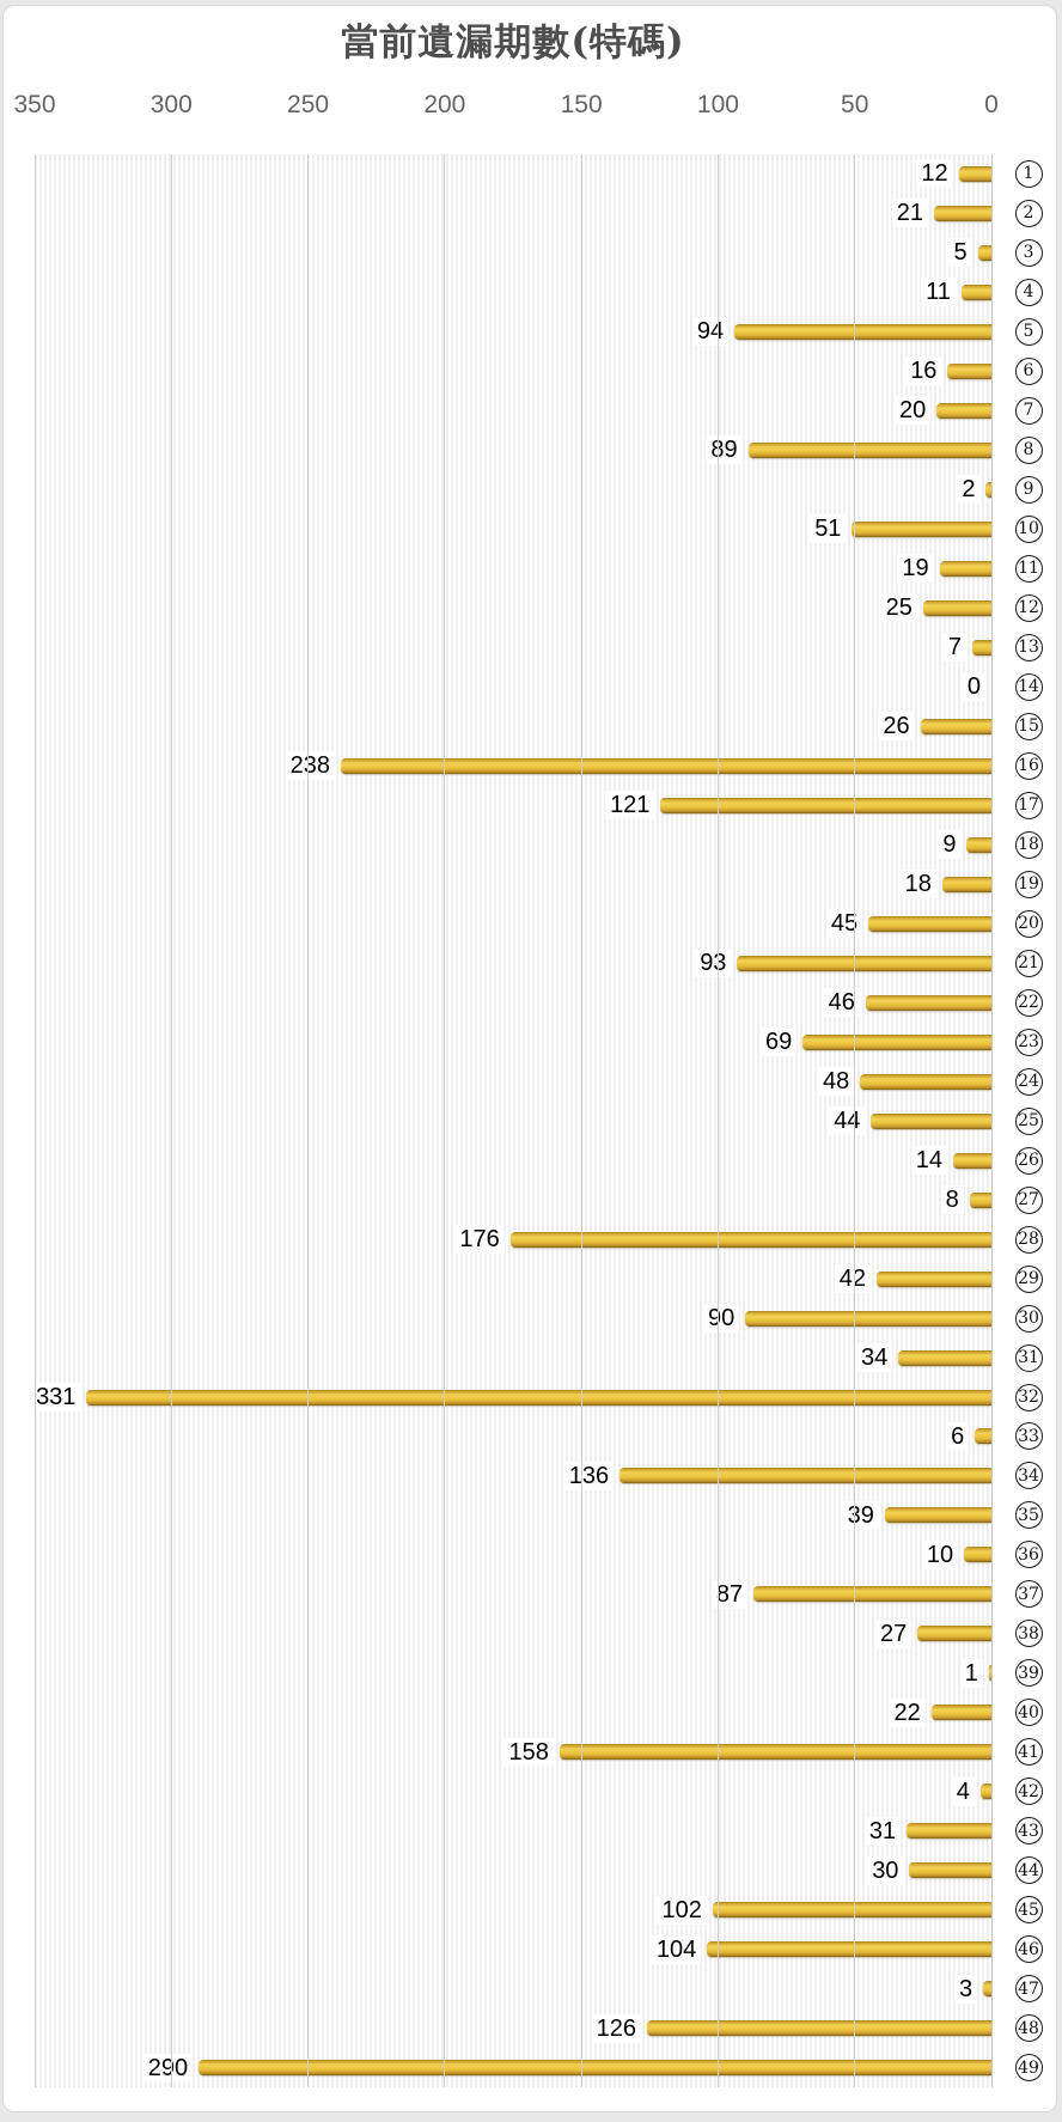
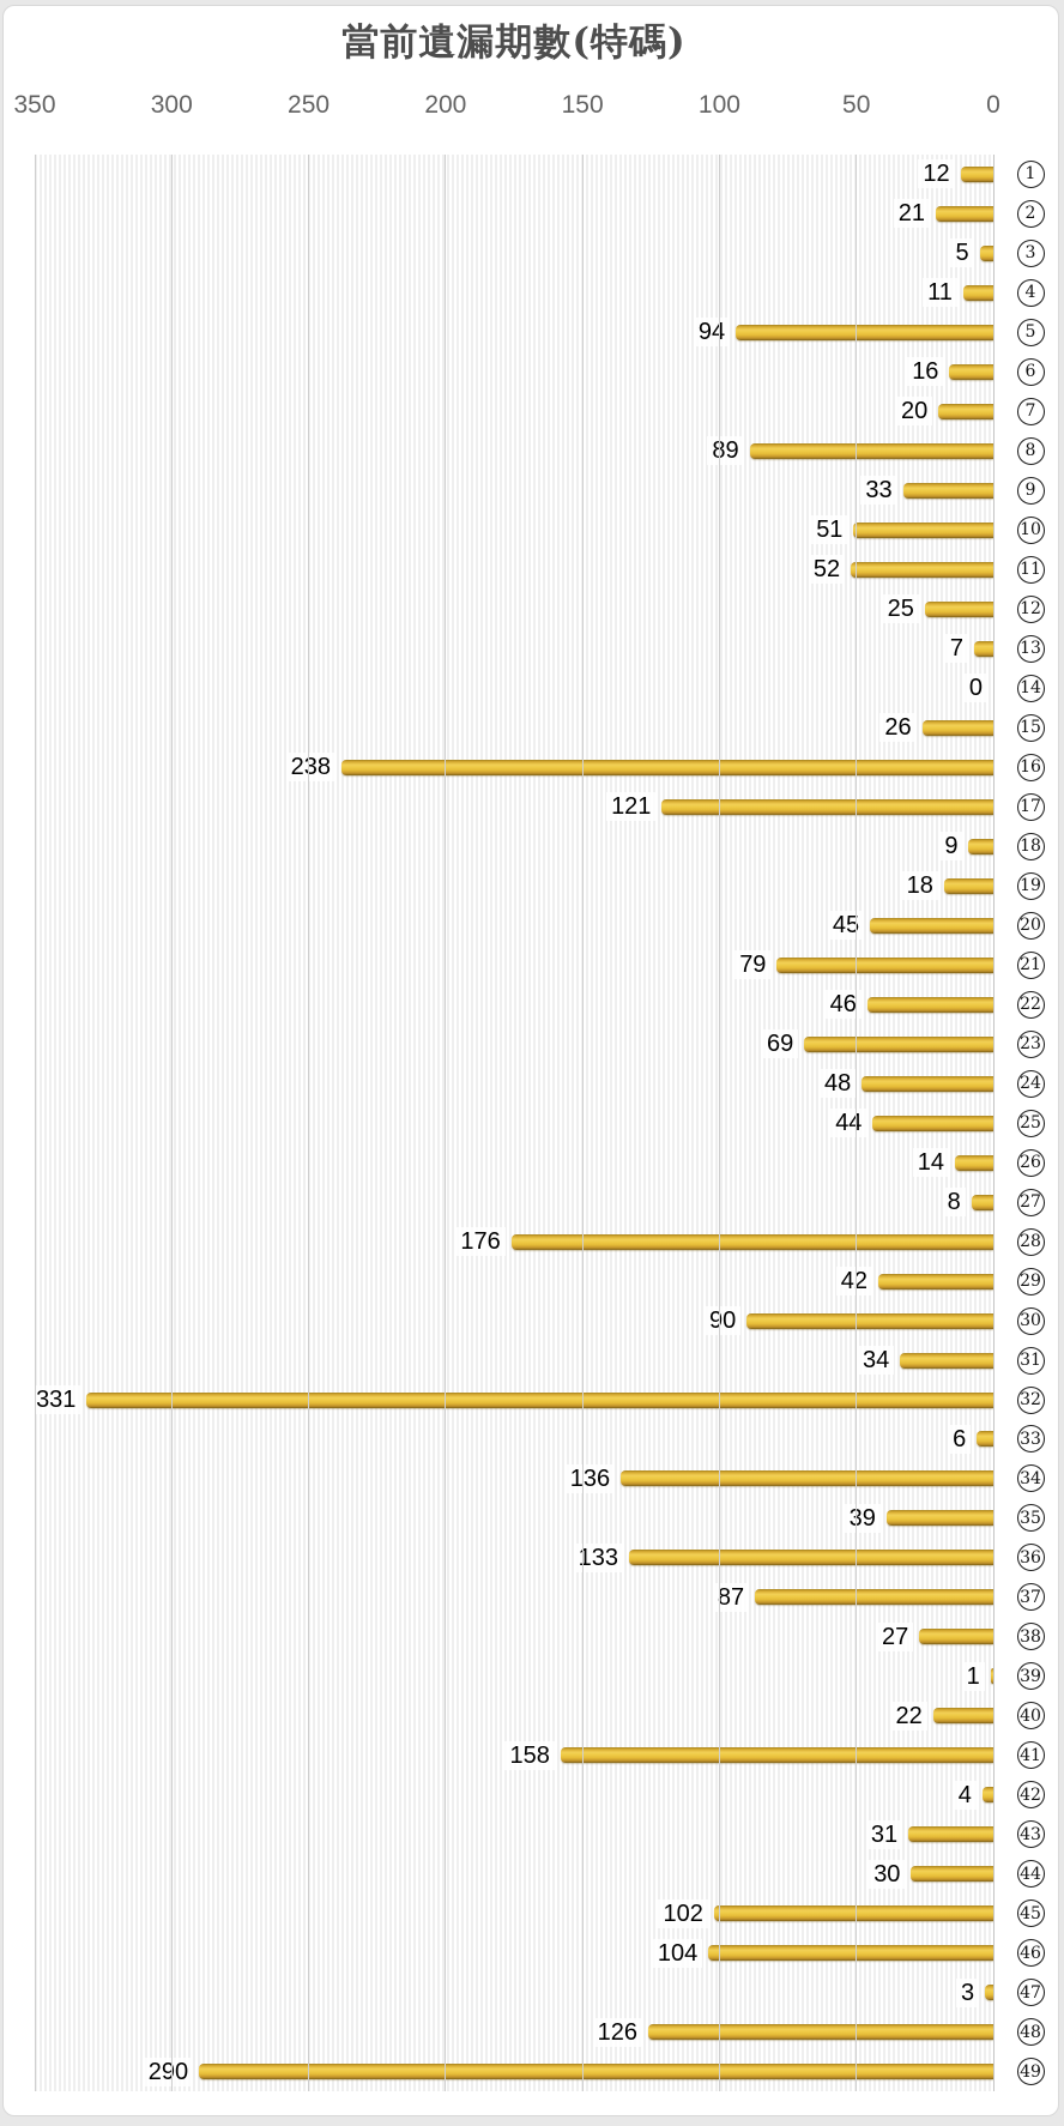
9: 2 -> 33
11: 19 -> 52
21: 93 -> 79
36: 10 -> 133
